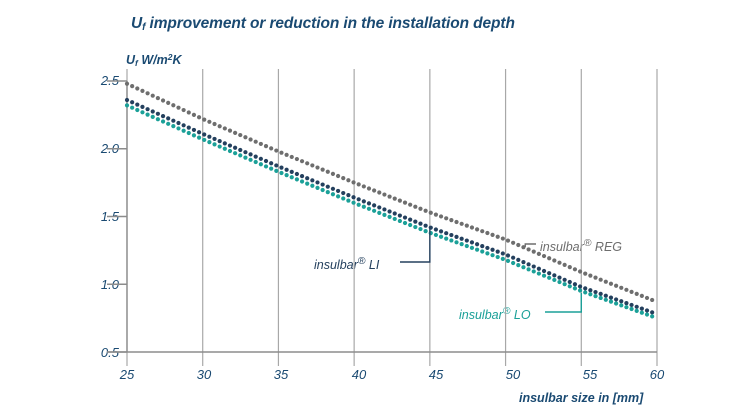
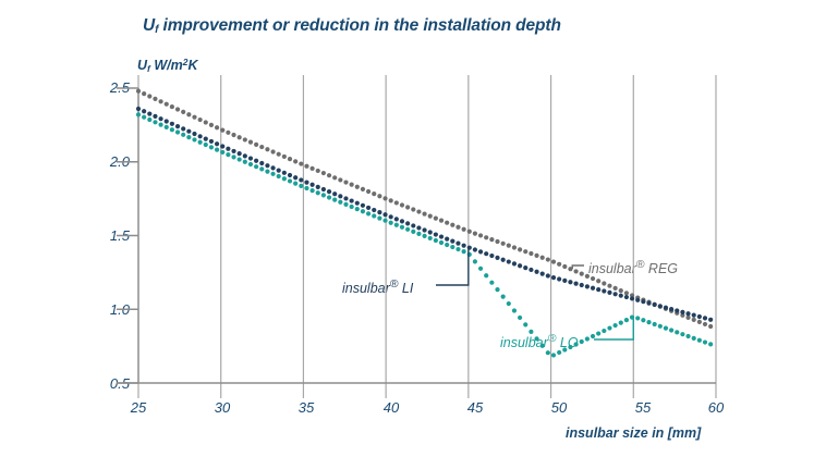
insulbar® LO/50: 1.18 -> 0.68
insulbar® LI/55: 0.98 -> 1.07
insulbar® LI/60: 0.78 -> 0.92
